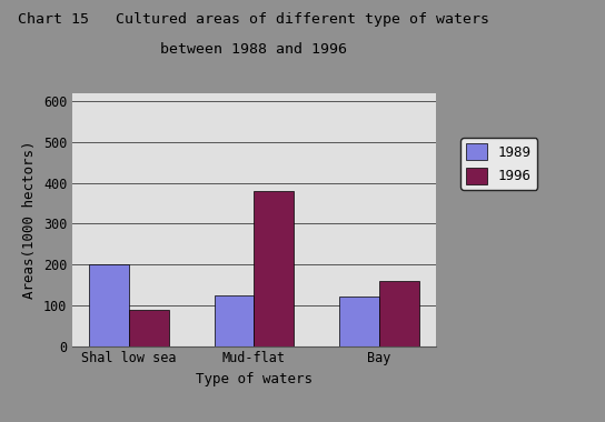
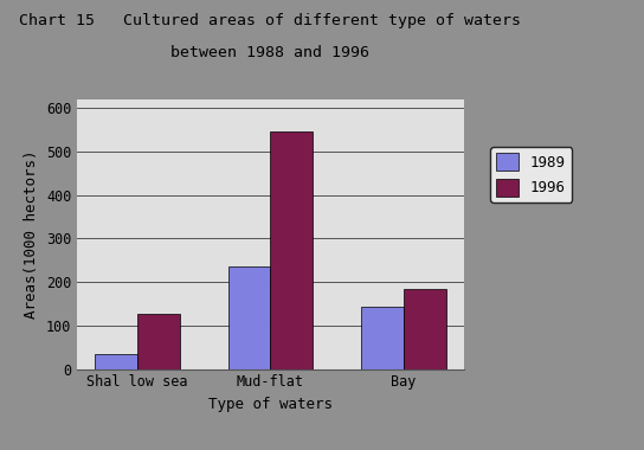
1989/Shal low sea: 200 -> 35
1996/Shal low sea: 90 -> 128
1989/Mud-flat: 125 -> 235
1996/Mud-flat: 380 -> 545
1989/Bay: 120 -> 143
1996/Bay: 160 -> 183
